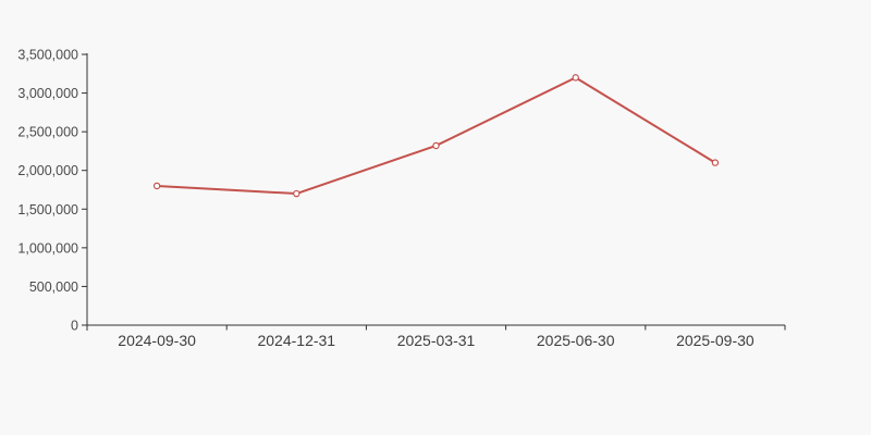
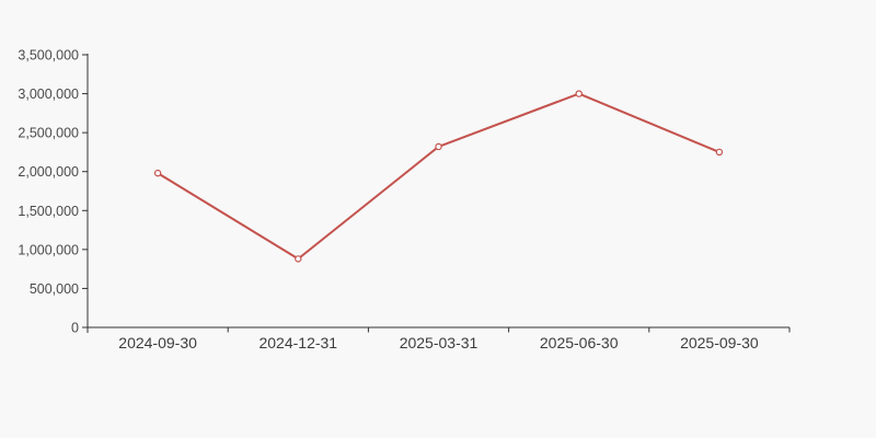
2024-09-30: 1800000 -> 2000000
2024-12-31: 1700000 -> 900000
2025-06-30: 3200000 -> 3000000
2025-09-30: 2100000 -> 2200000
